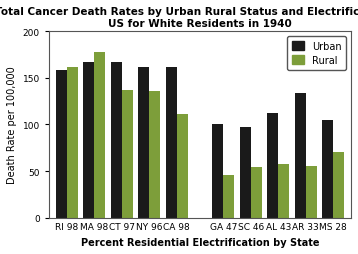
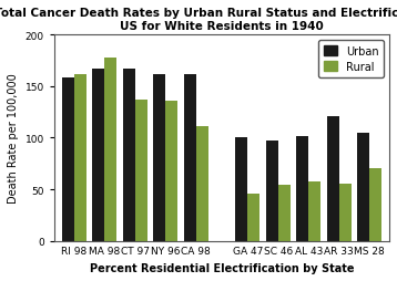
Urban/AL 43: 112 -> 102
Urban/AR 33: 134 -> 121
